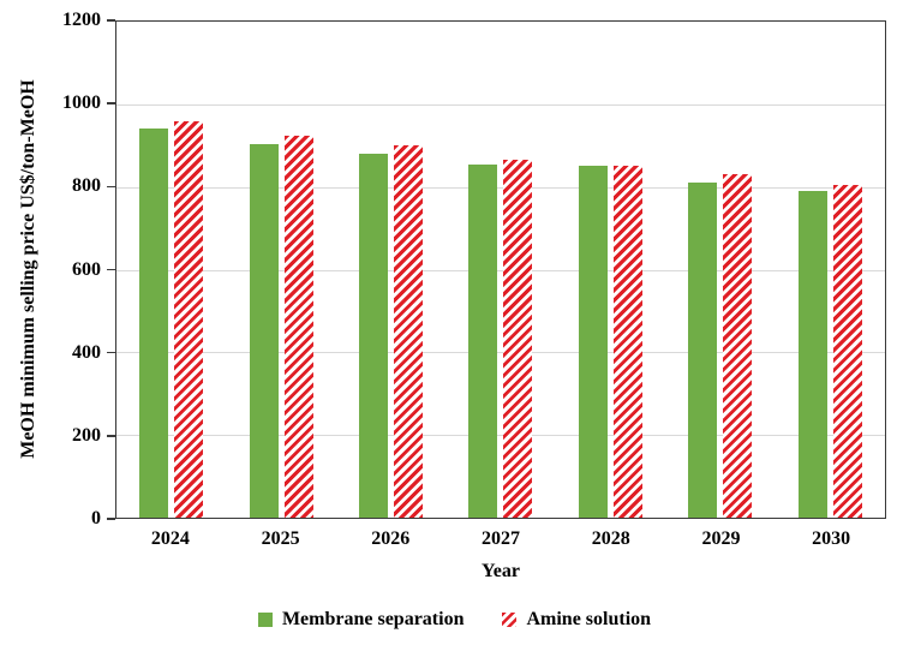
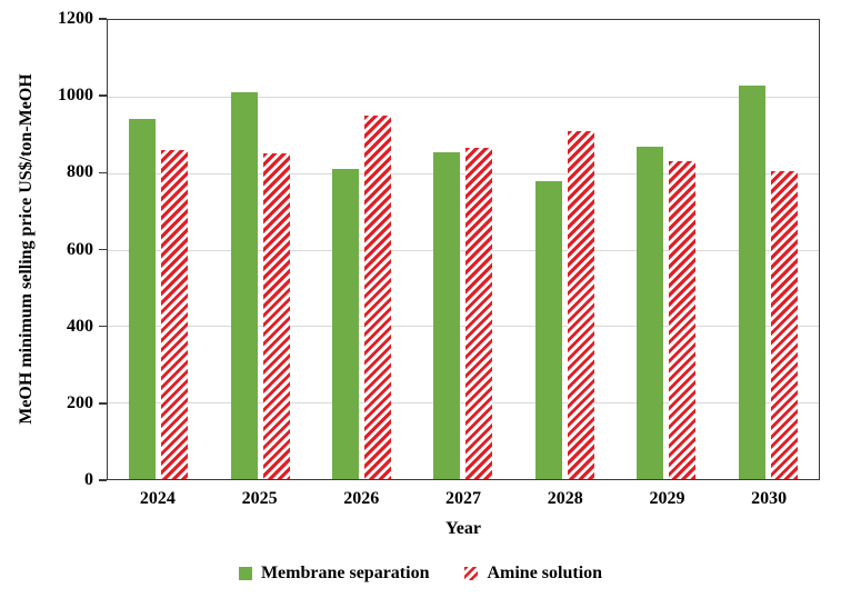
Amine solution/2024: 960 -> 860
Membrane separation/2025: 900 -> 1010
Amine solution/2025: 920 -> 850
Membrane separation/2026: 880 -> 810
Amine solution/2026: 900 -> 950
Membrane separation/2028: 850 -> 780
Amine solution/2028: 850 -> 910
Membrane separation/2029: 810 -> 870
Membrane separation/2030: 790 -> 1030
